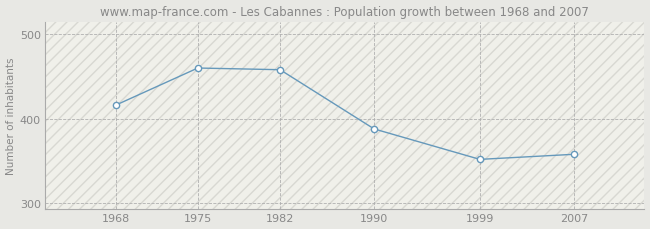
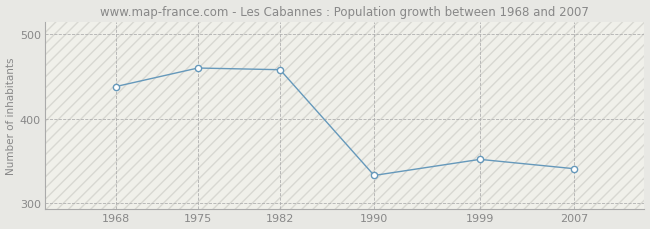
1968: 416 -> 438
1990: 388 -> 333
2007: 358 -> 341
